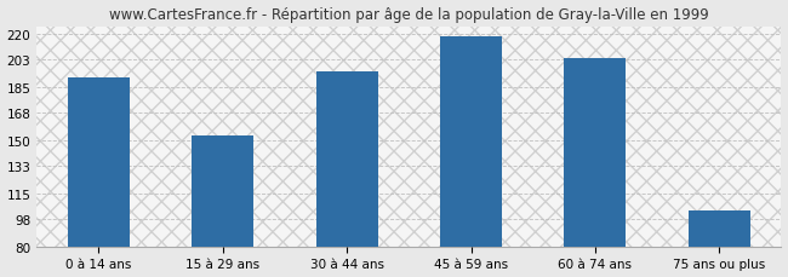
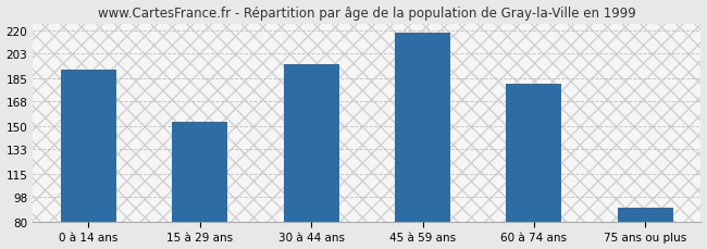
60 à 74 ans: 204 -> 181
75 ans ou plus: 104 -> 90
